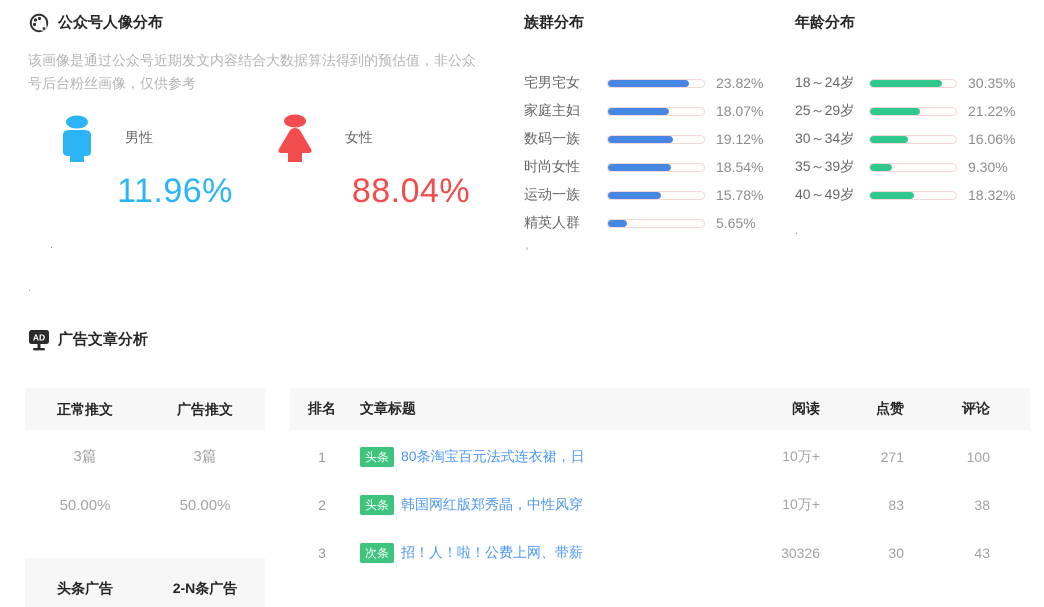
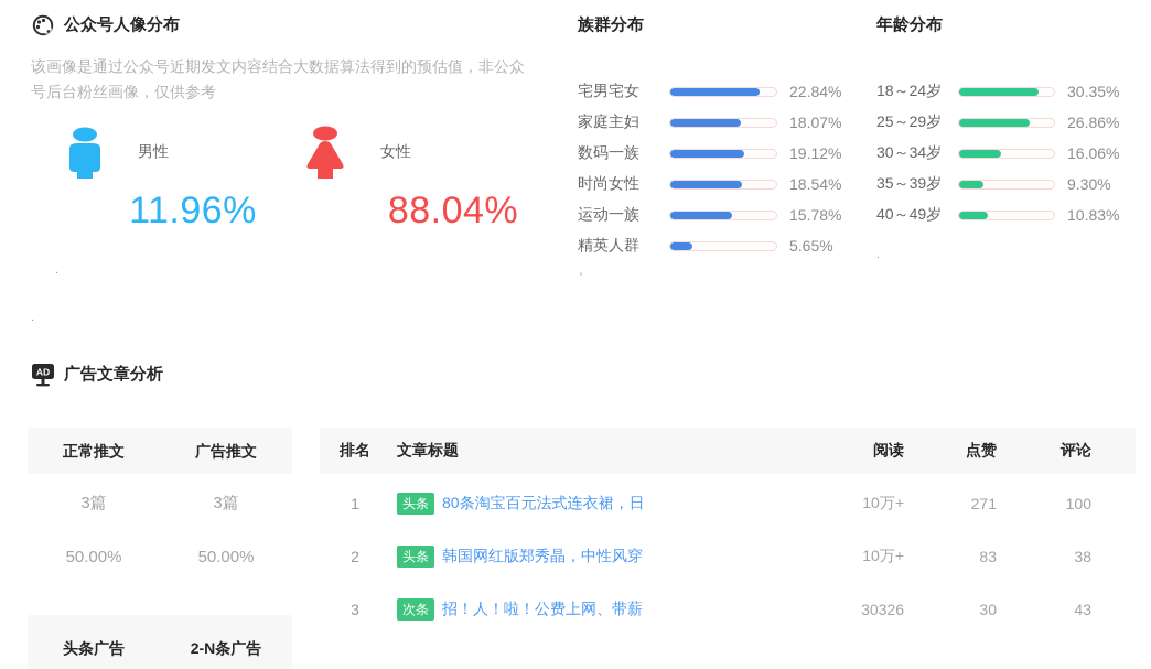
族群分布/宅男宅女: 23.82% -> 22.84%
年龄分布/25～29岁: 21.22% -> 26.86%
年龄分布/40～49岁: 18.32% -> 10.83%
